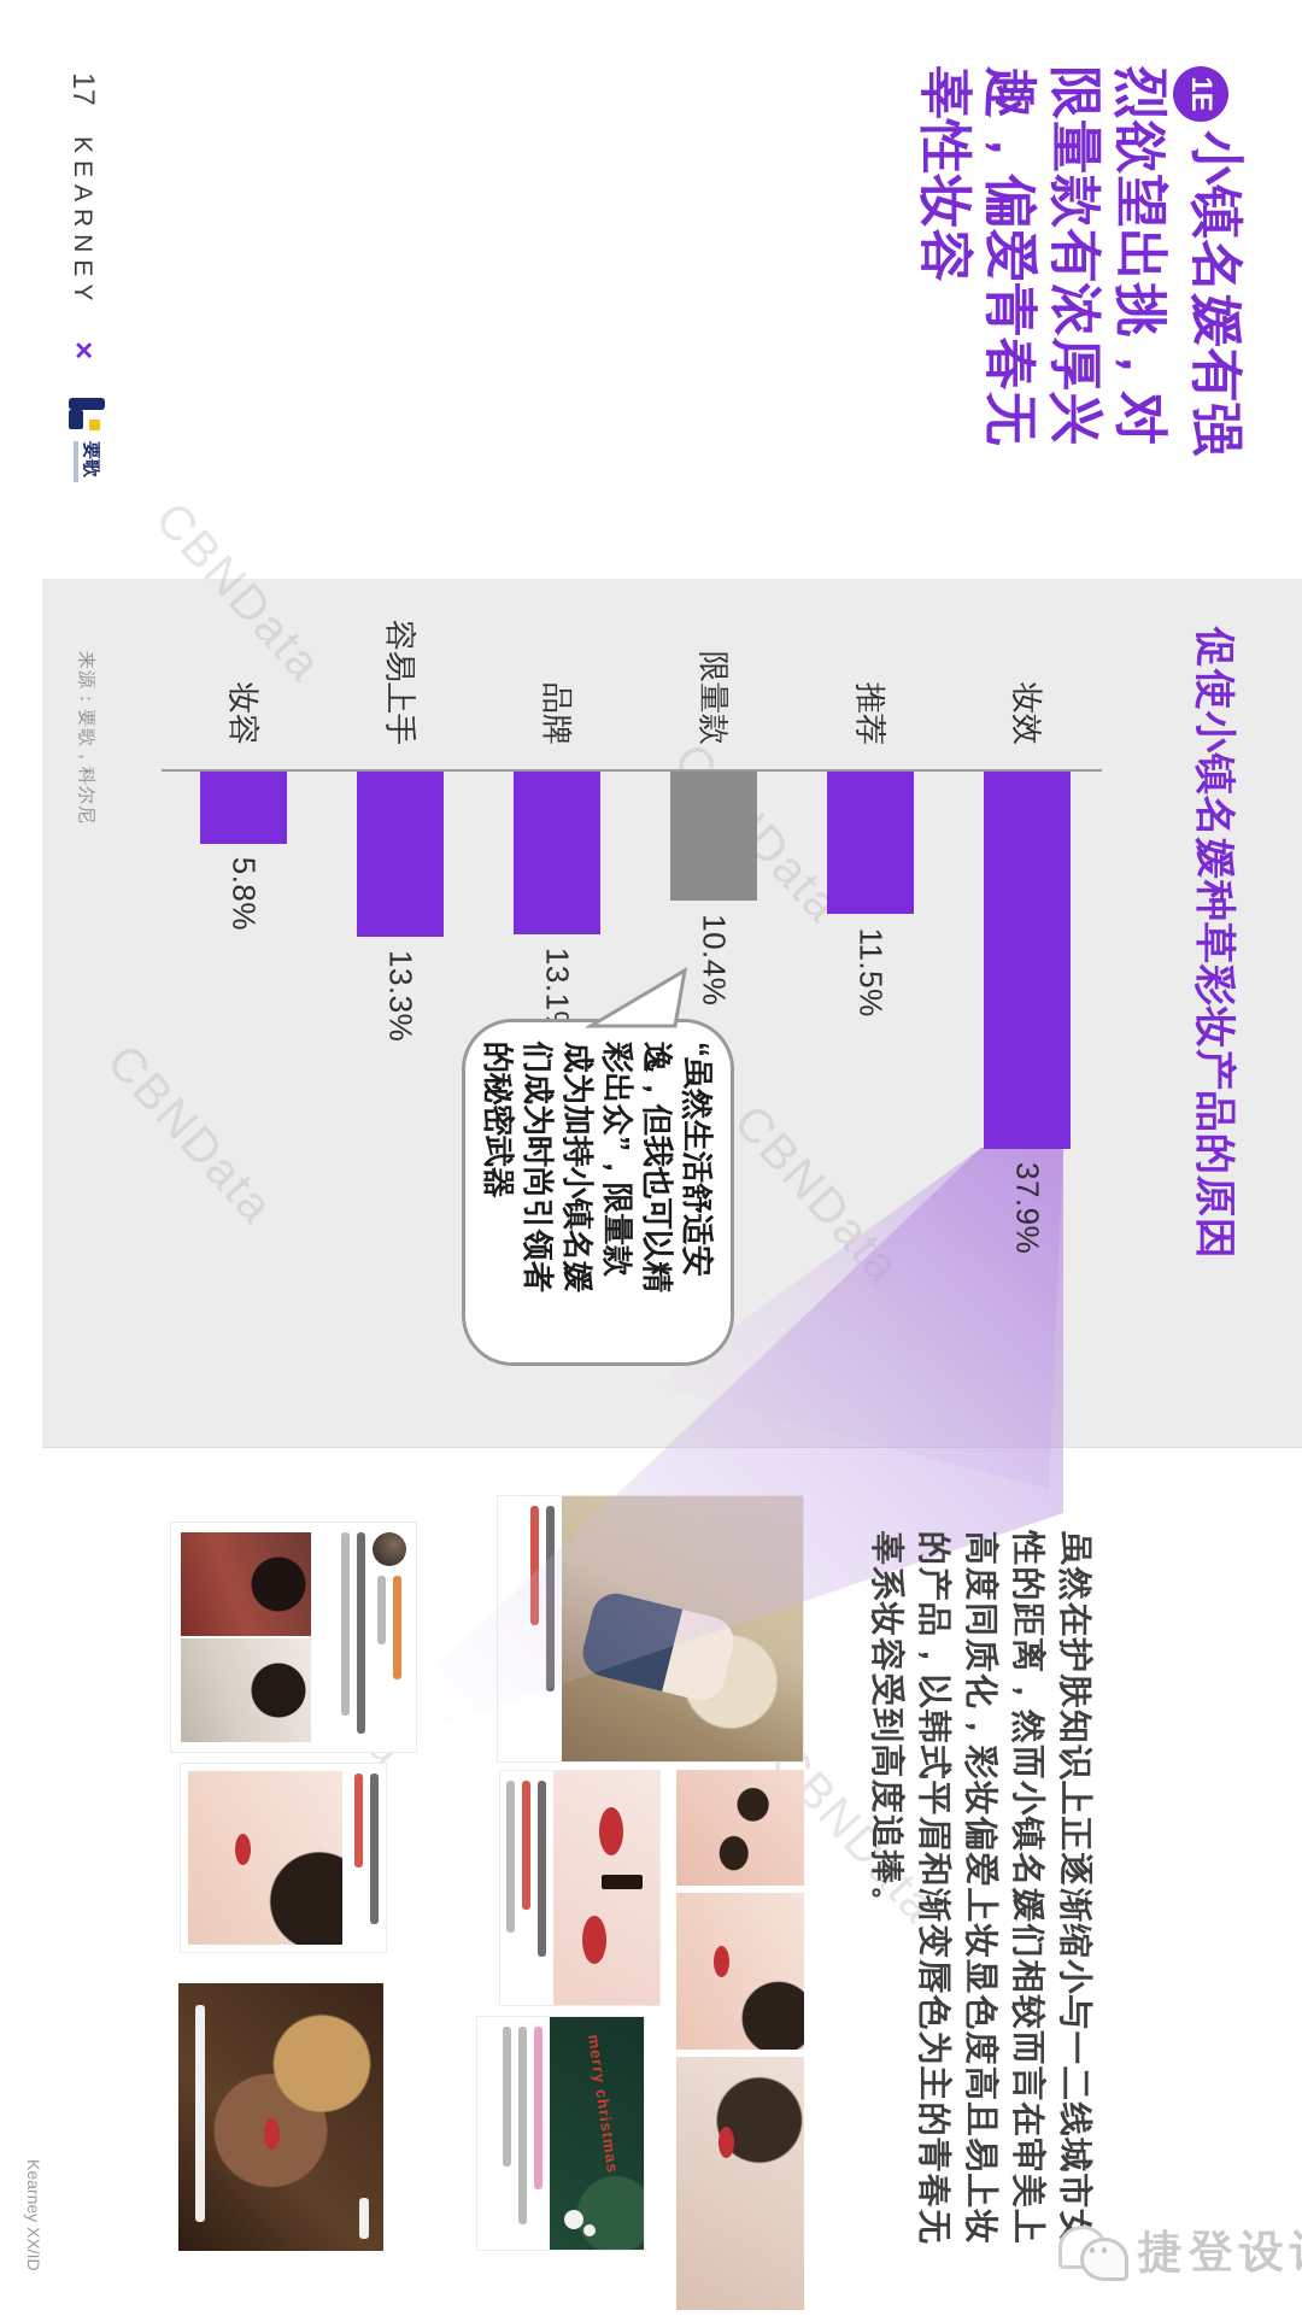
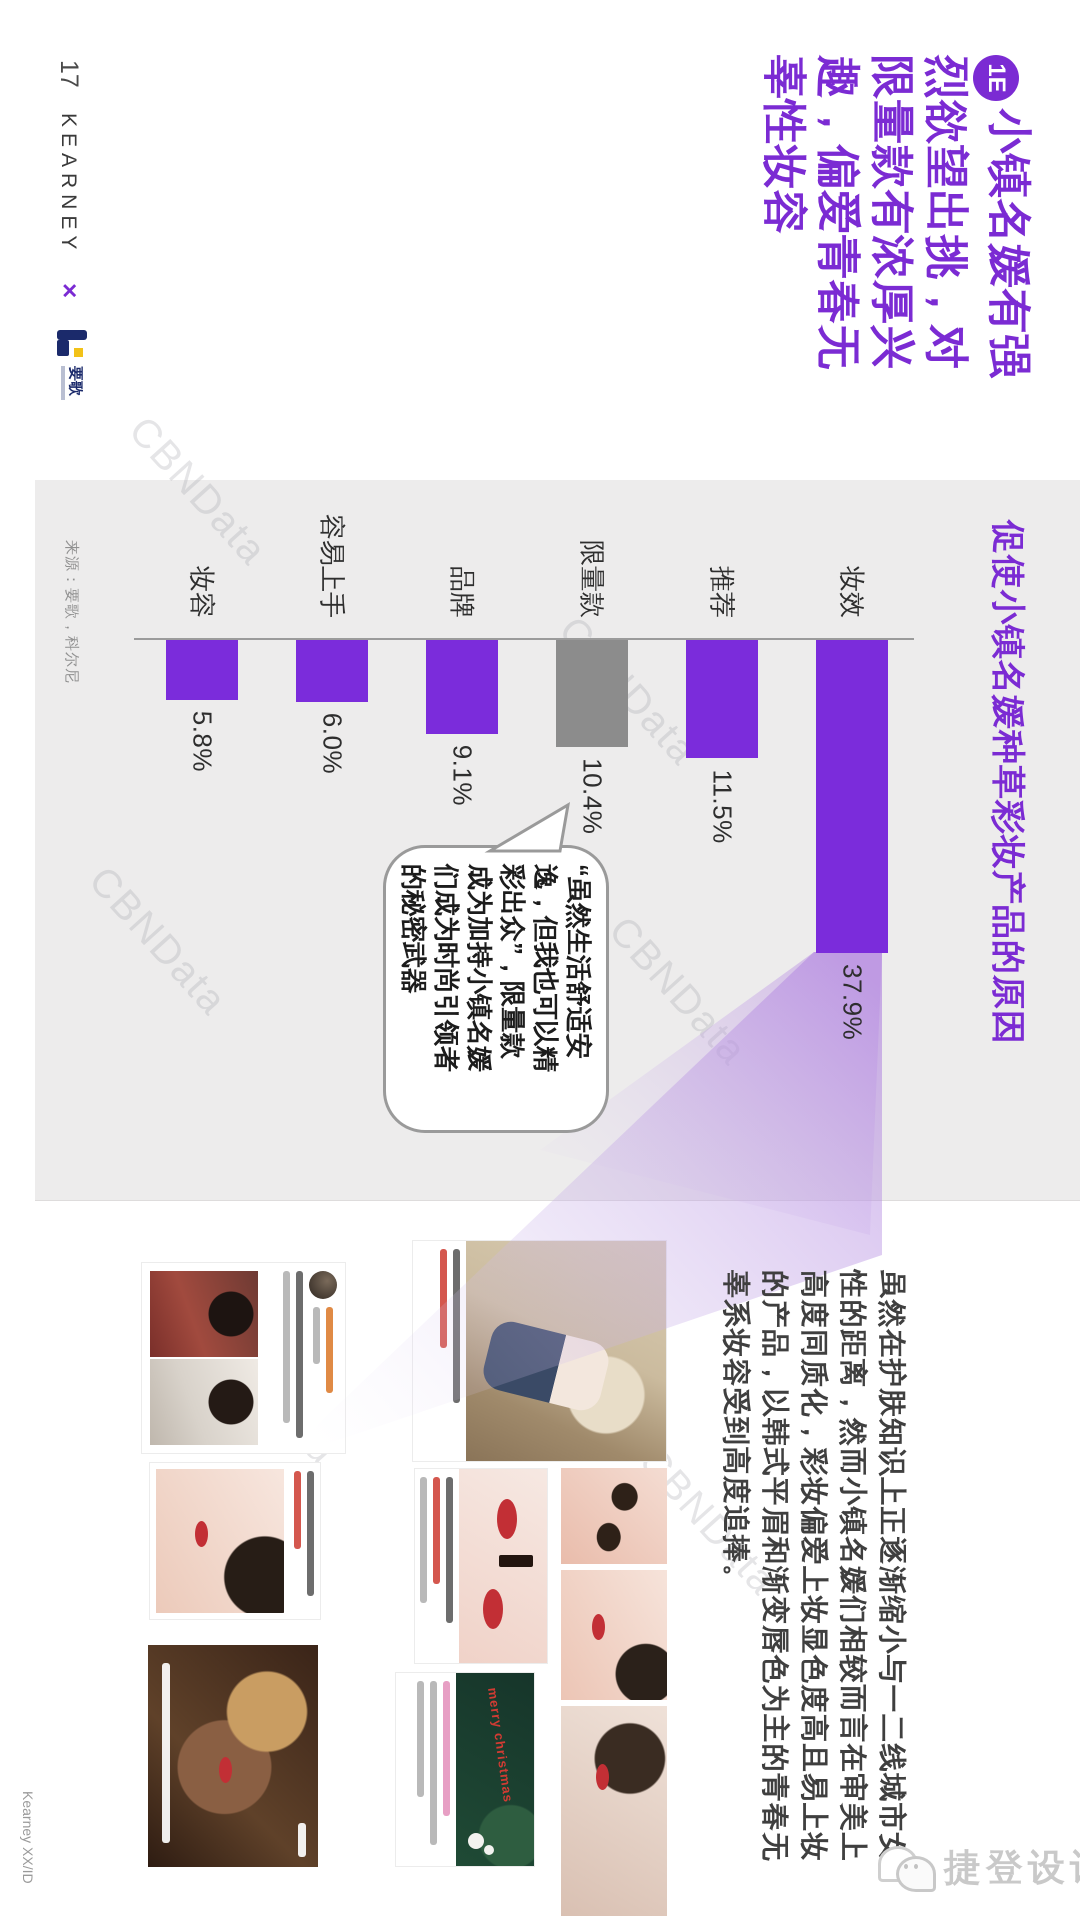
品牌: 13.1% -> 9.1%
容易上手: 13.3% -> 6.0%
